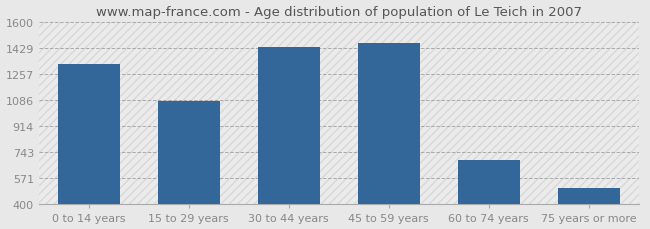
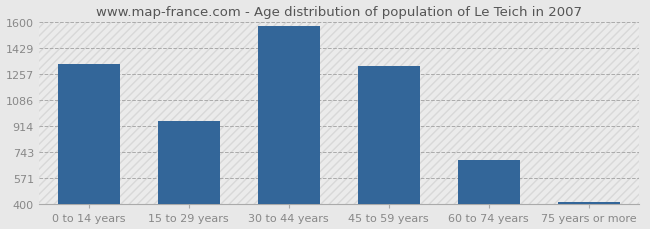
15 to 29 years: 1080 -> 950
30 to 44 years: 1430 -> 1570
45 to 59 years: 1460 -> 1310
75 years or more: 510 -> 420
